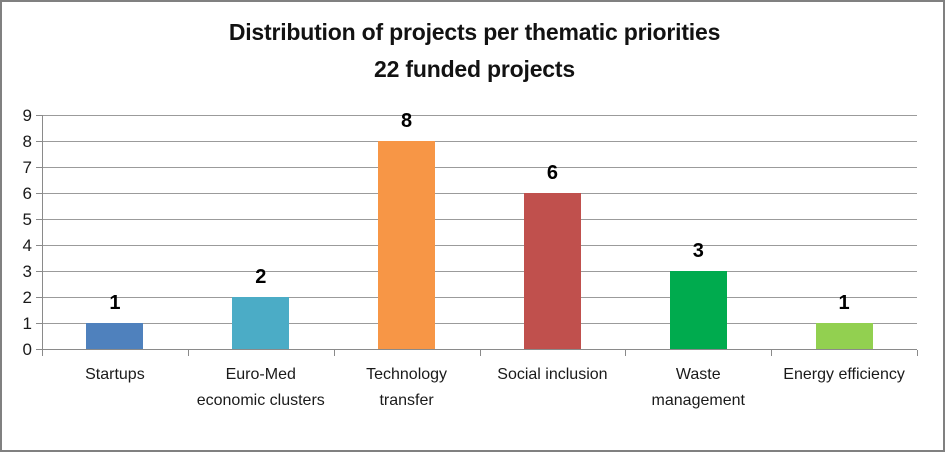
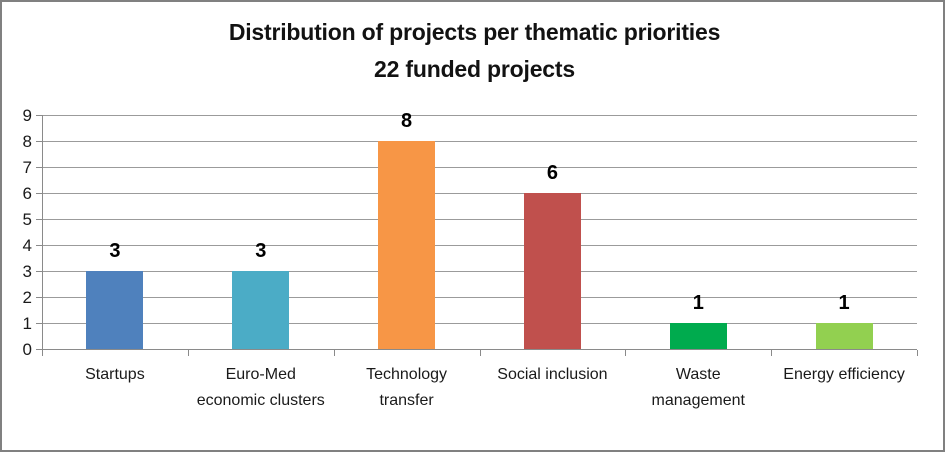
Startups: 1 -> 3
Euro-Med economic clusters: 2 -> 3
Waste management: 3 -> 1
